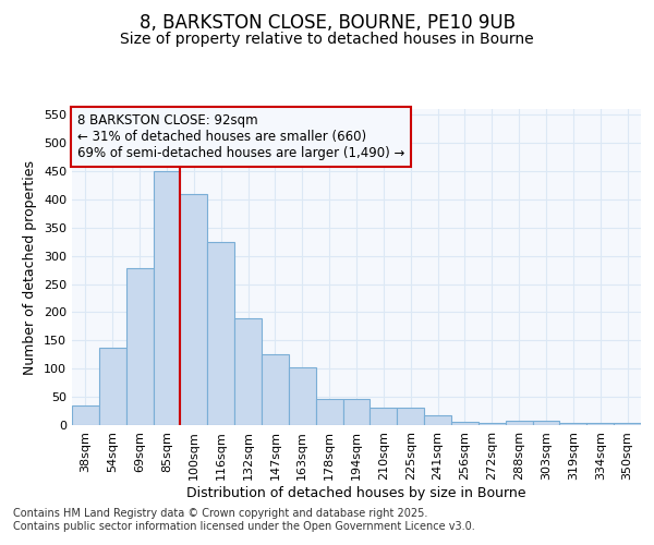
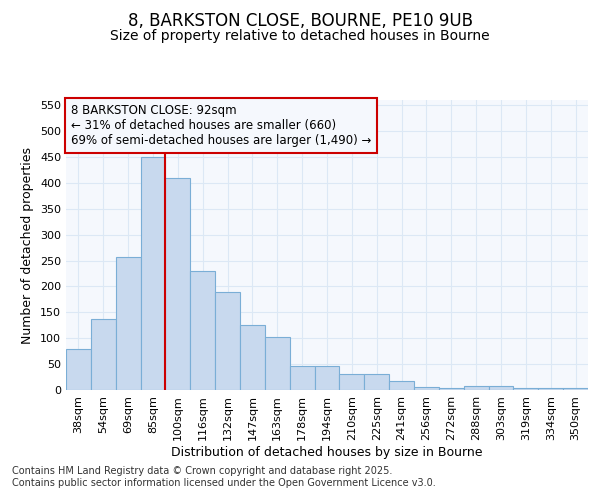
38sqm: 35 -> 80
69sqm: 278 -> 256
116sqm: 325 -> 230
